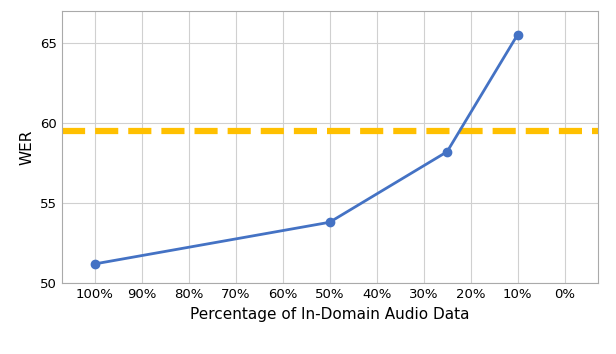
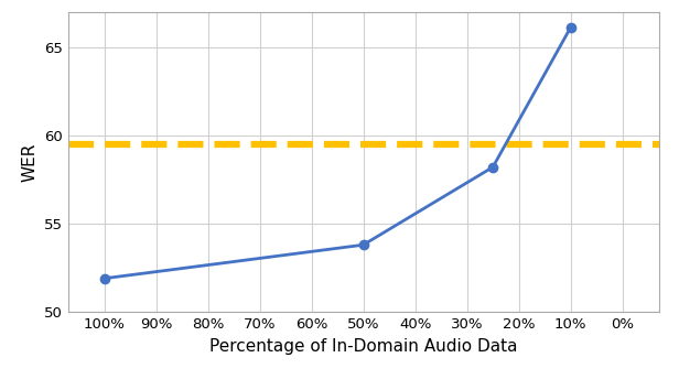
100%: 51.2 -> 51.9
10%: 65.5 -> 66.1
